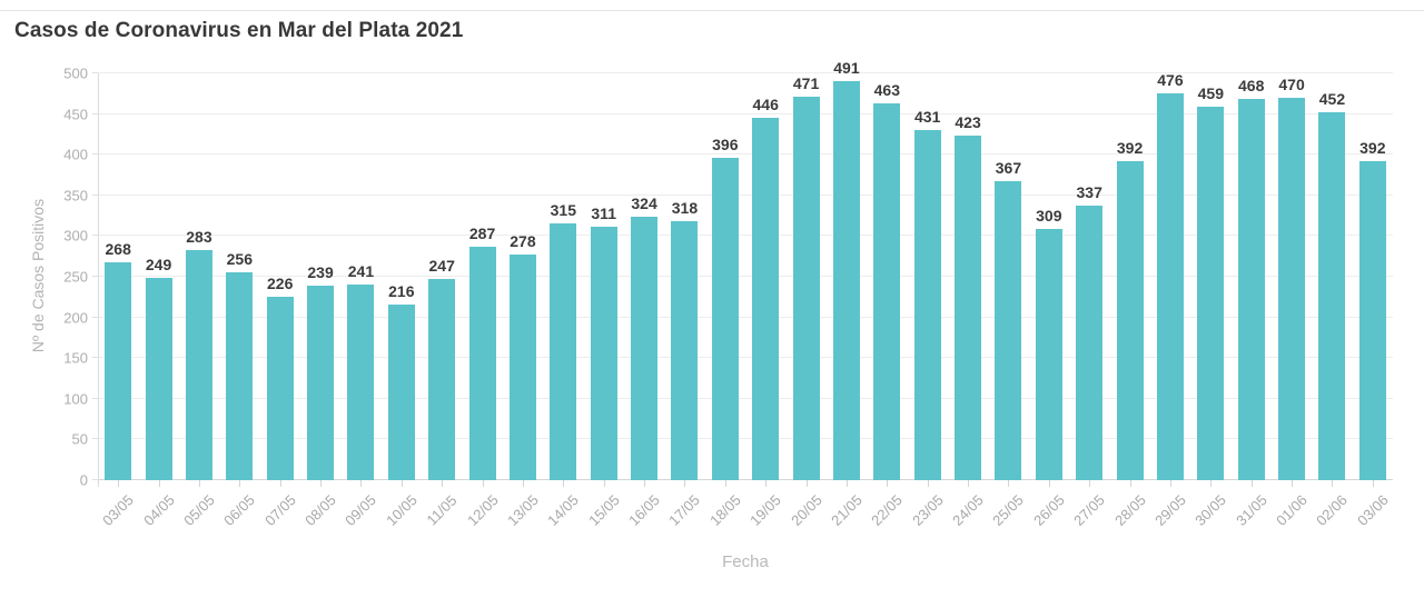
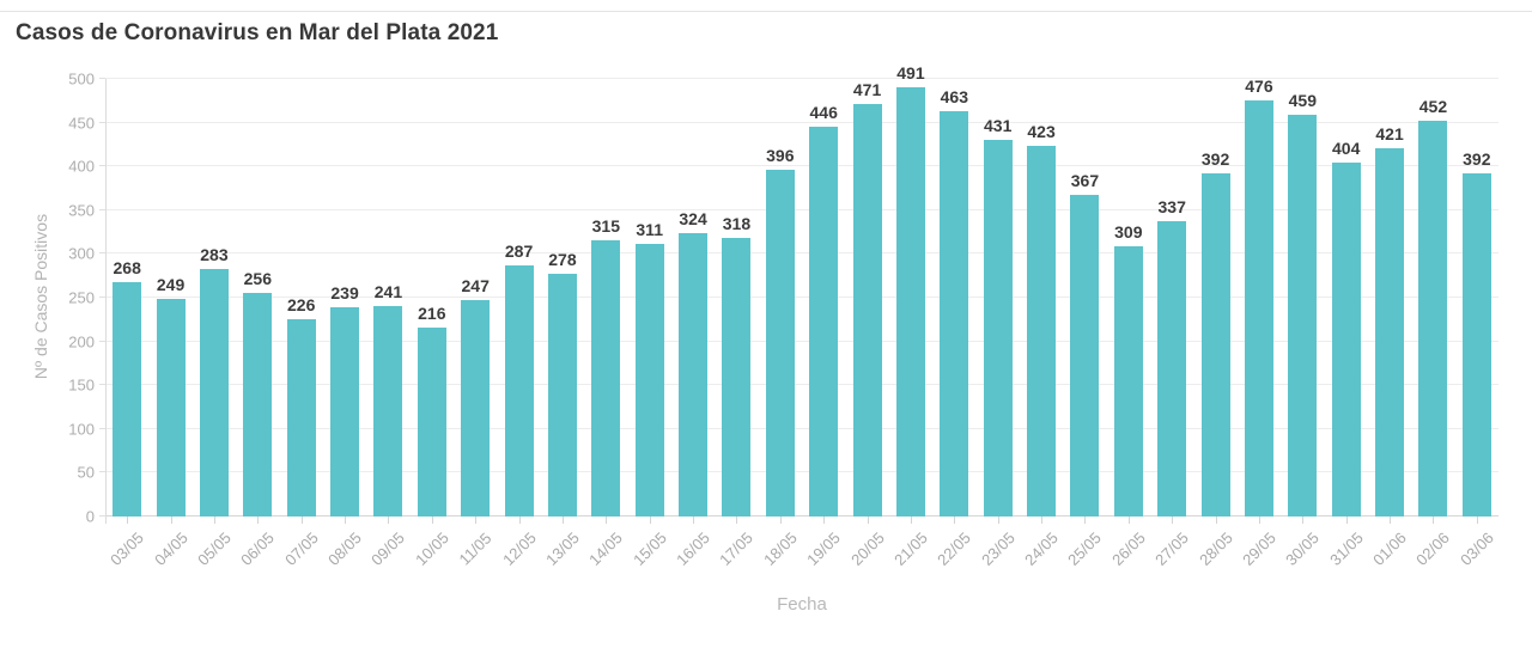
31/05: 468 -> 404
01/06: 470 -> 421
